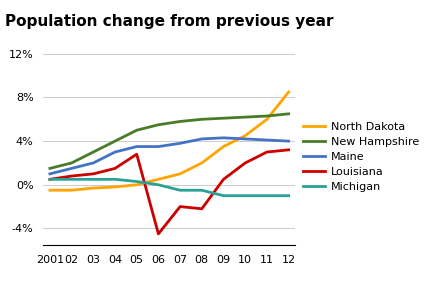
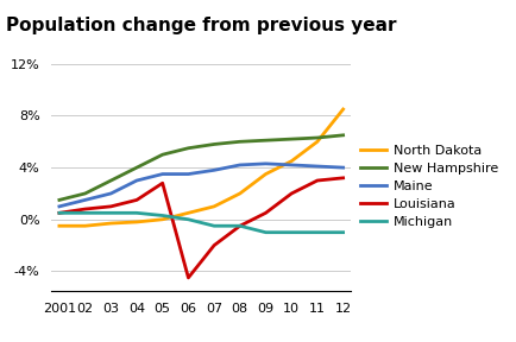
Louisiana/08: -2.2% -> -0.5%
